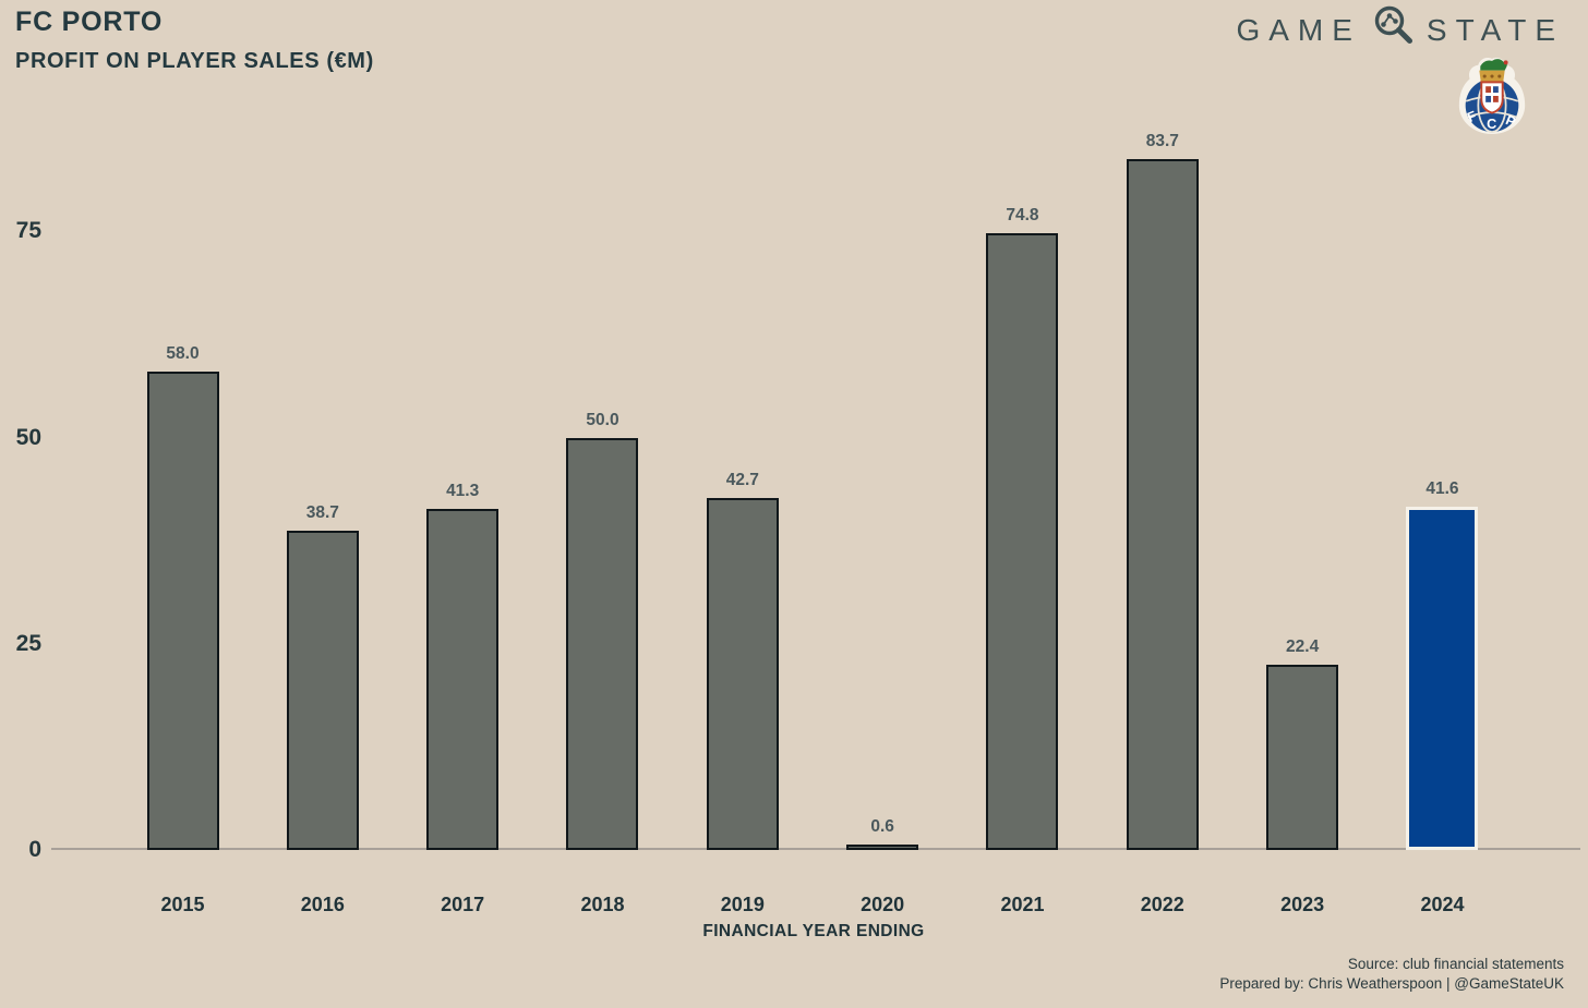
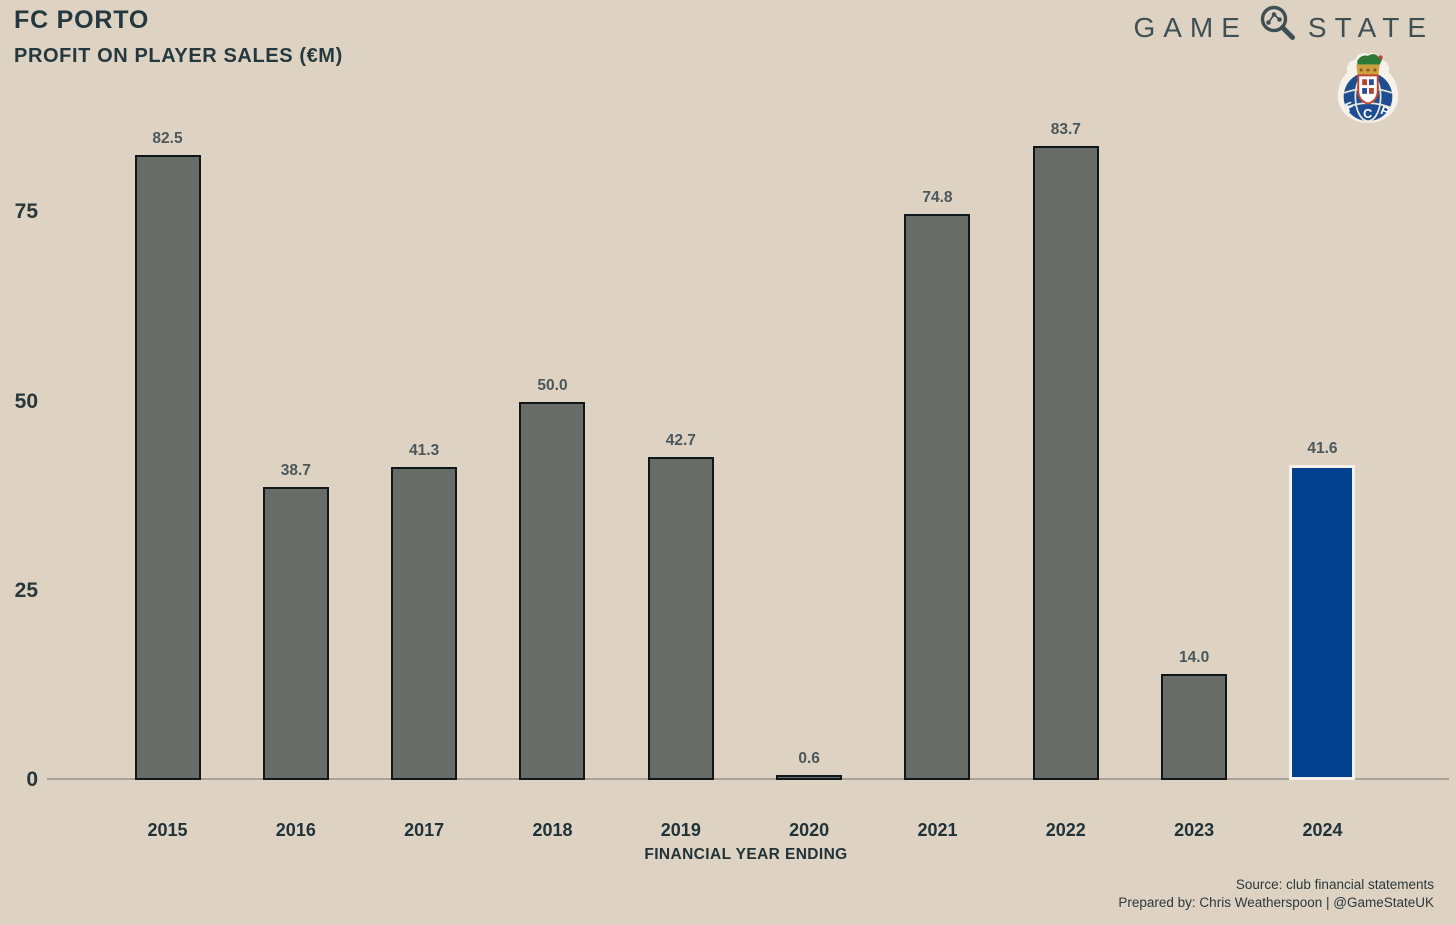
2015: 58.0 -> 82.5
2023: 22.4 -> 14.0
